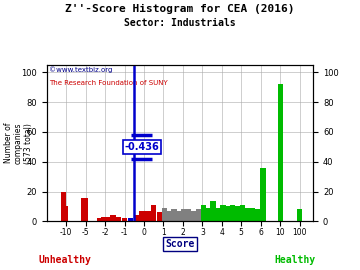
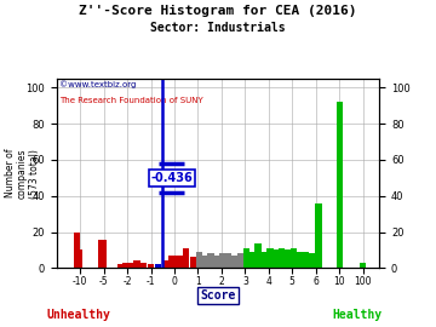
100: 8 -> 3
